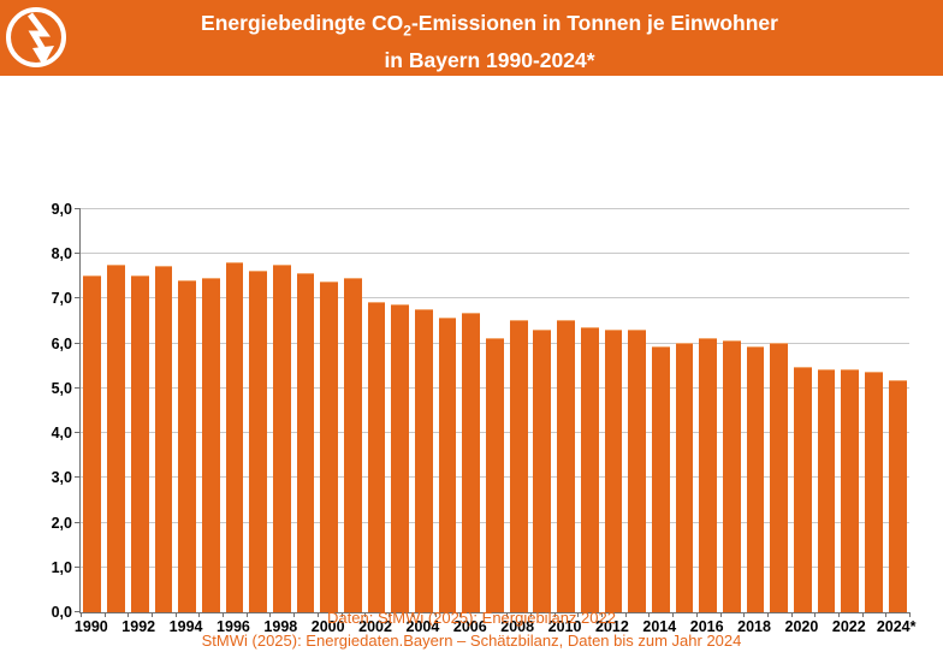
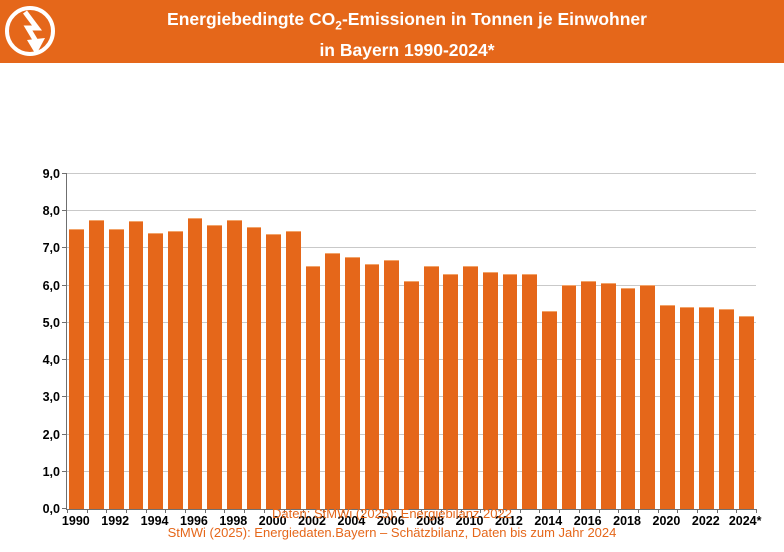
2002: 6,9 -> 6,5
2014: 5,9 -> 5,3
